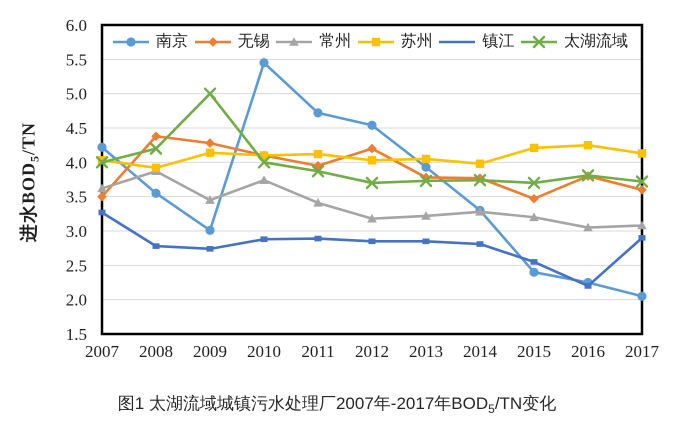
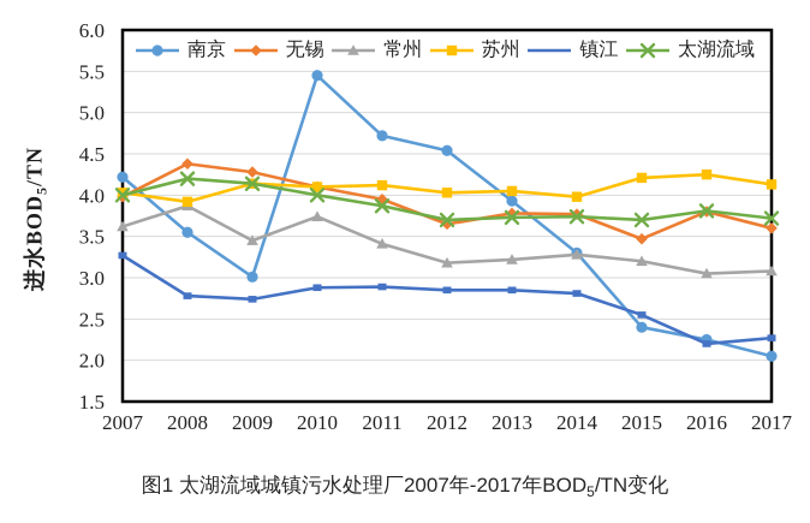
无锡/2007: 3.5 -> 4.0
太湖流域/2009: 5.0 -> 4.1
无锡/2012: 4.2 -> 3.6
镇江/2017: 2.9 -> 2.3
